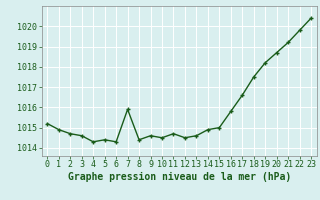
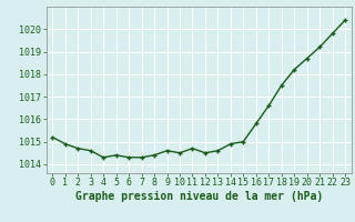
7: 1015.9 -> 1014.3
